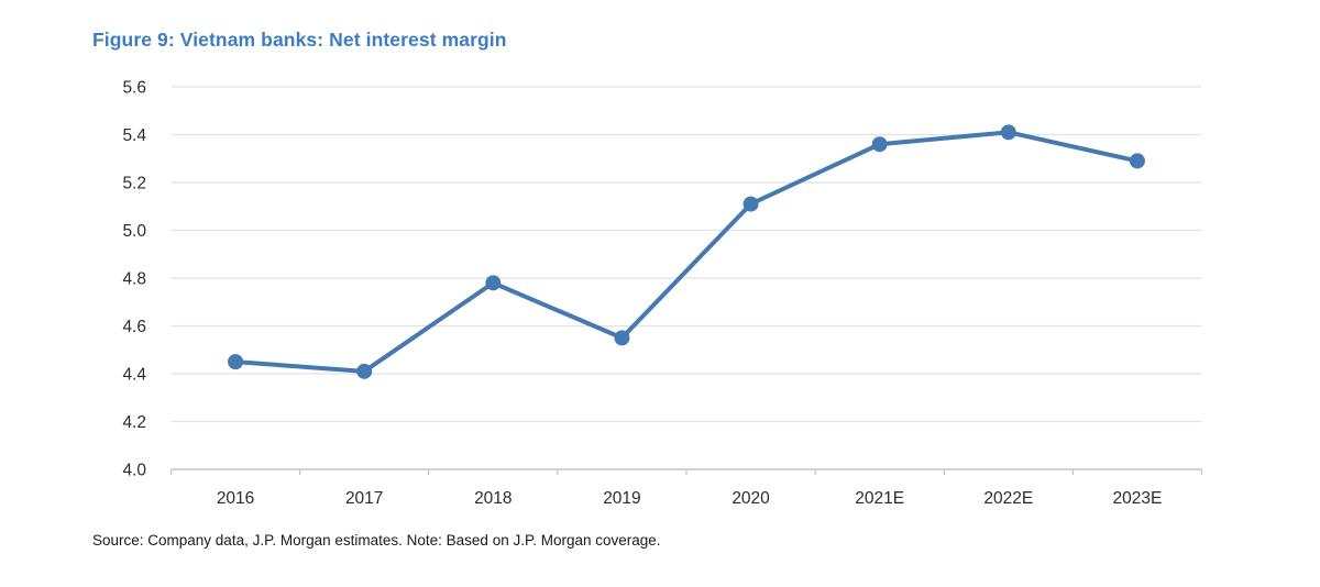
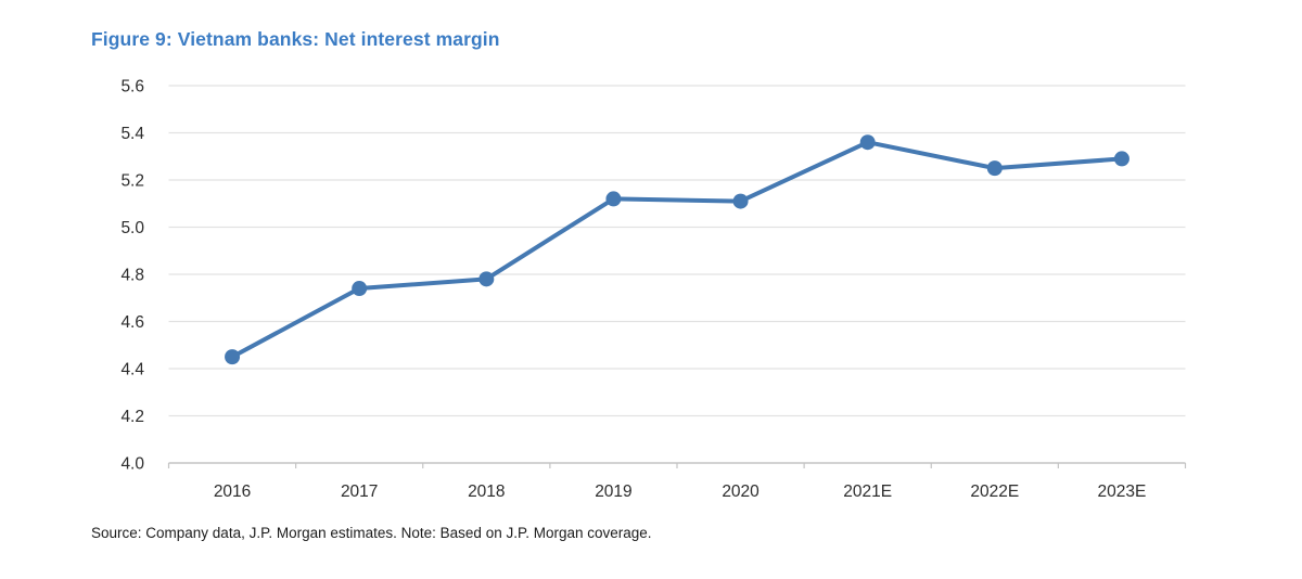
2017: 4.41 -> 4.74
2019: 4.55 -> 5.12
2022E: 5.41 -> 5.25
